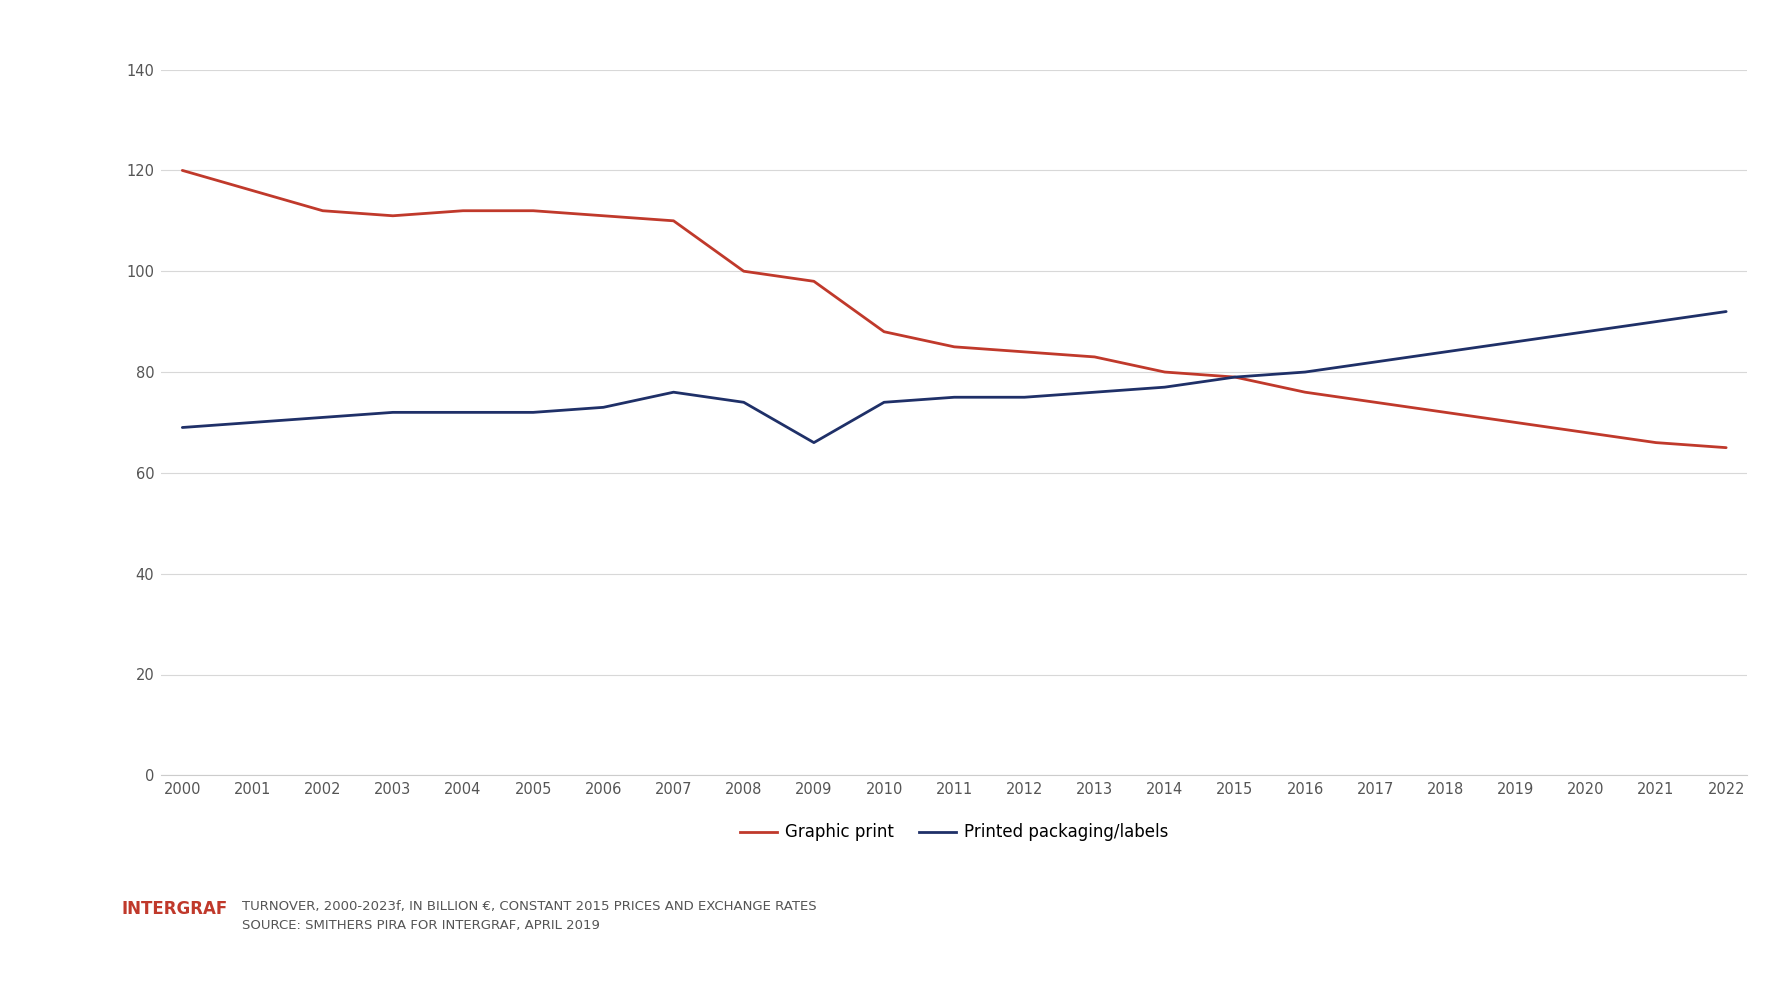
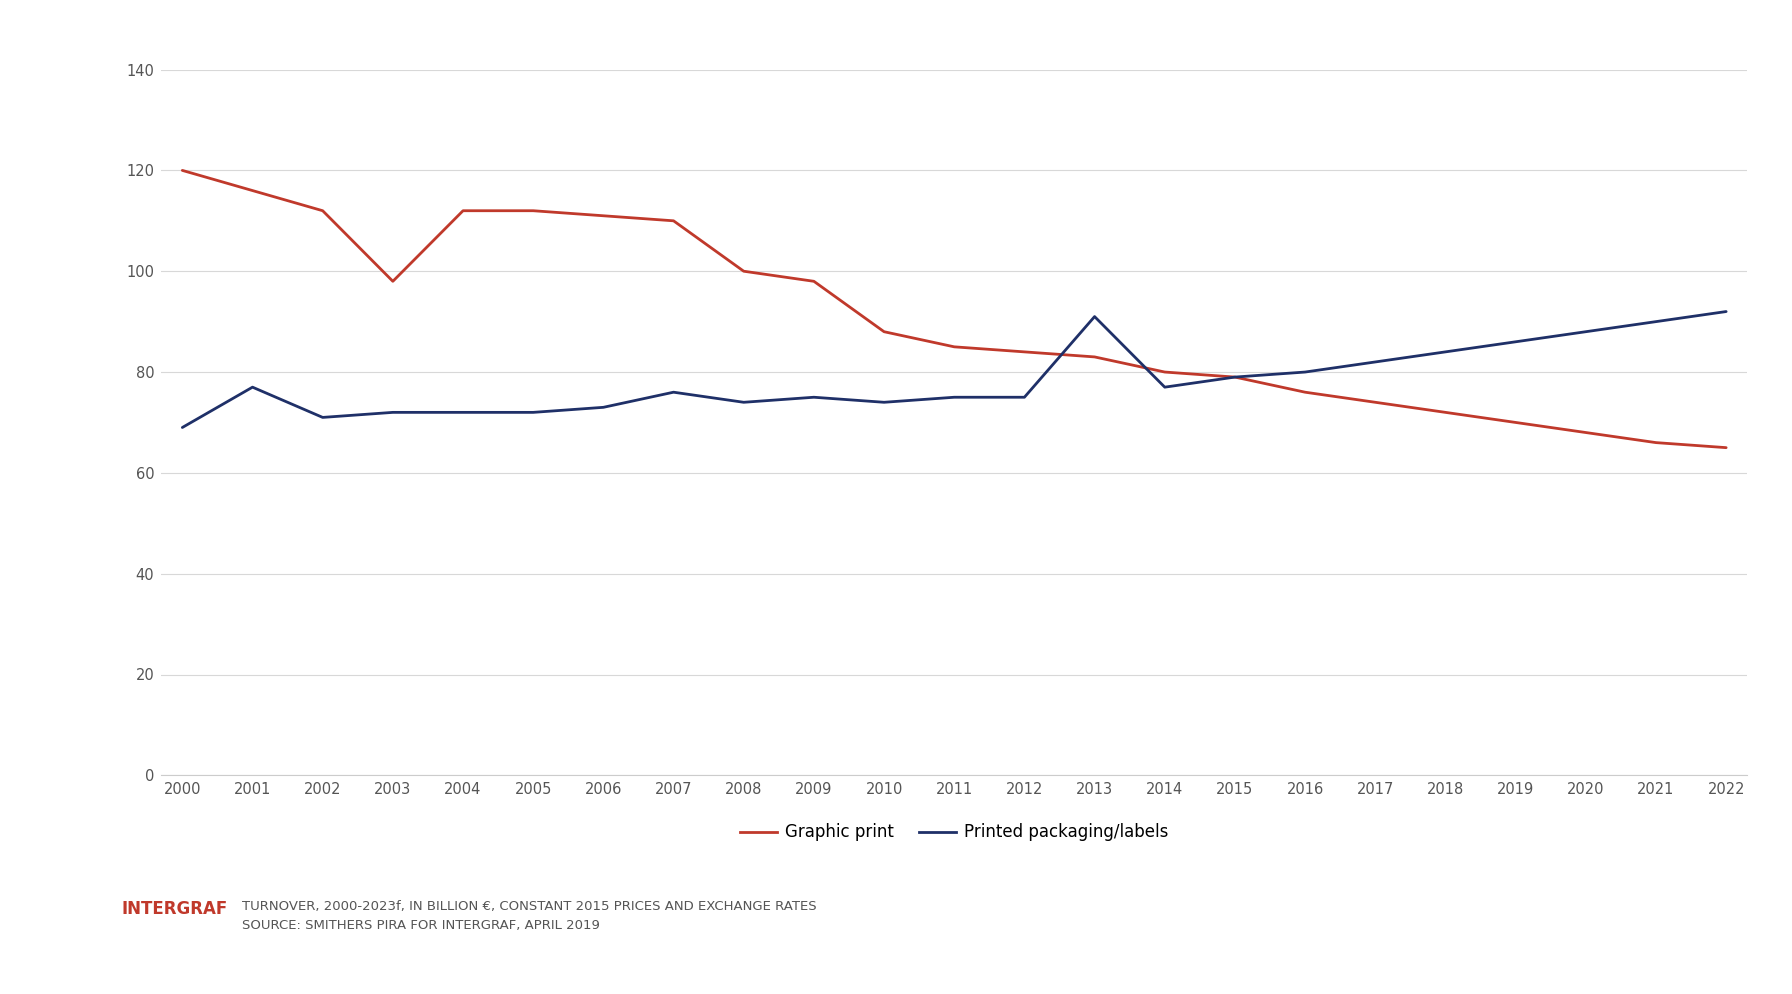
Printed packaging/labels/2001: 70 -> 77
Graphic print/2003: 111 -> 98
Printed packaging/labels/2009: 66 -> 75
Printed packaging/labels/2013: 76 -> 91
